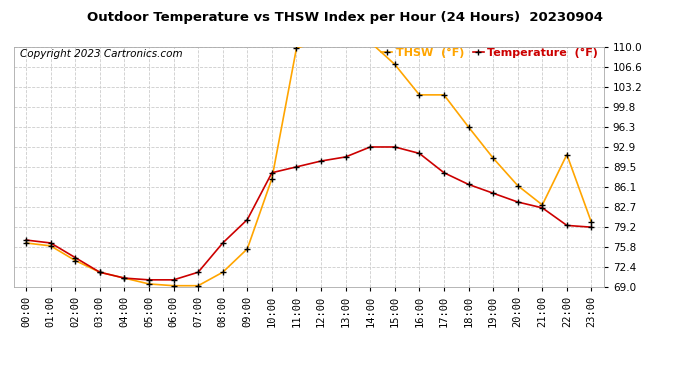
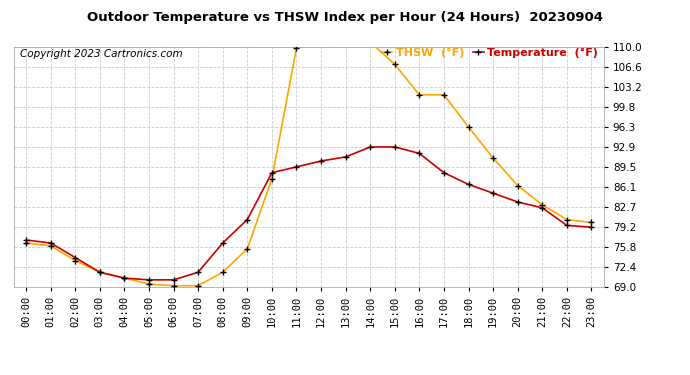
THSW (°F)/22:00: 91.6 -> 80.5
